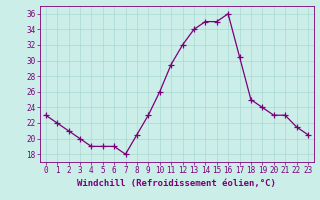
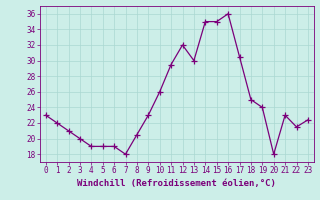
13: 34.0 -> 30.0
20: 23.0 -> 18.0
23: 20.5 -> 22.4
